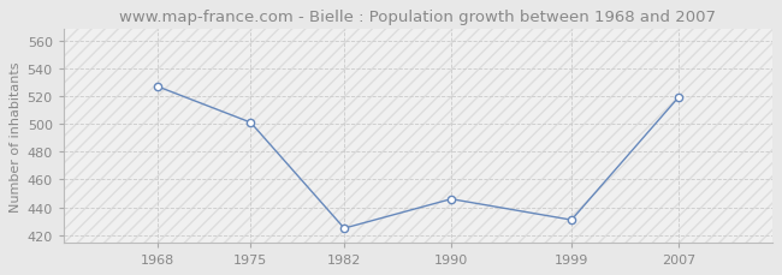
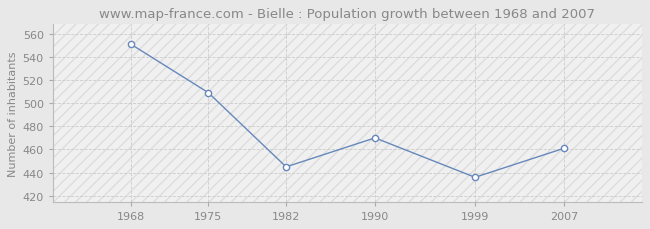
1968: 527 -> 551
1975: 501 -> 509
1982: 425 -> 445
1990: 446 -> 470
1999: 431 -> 436
2007: 519 -> 461
